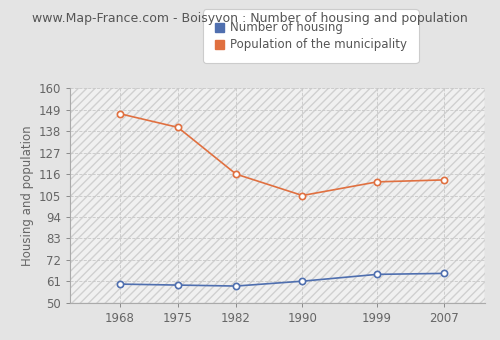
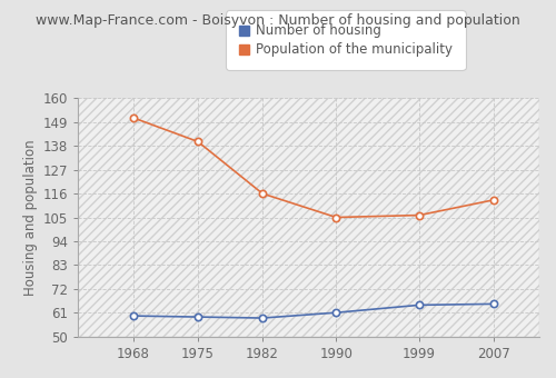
Population of the municipality/1968: 147 -> 151
Population of the municipality/1999: 112 -> 106
